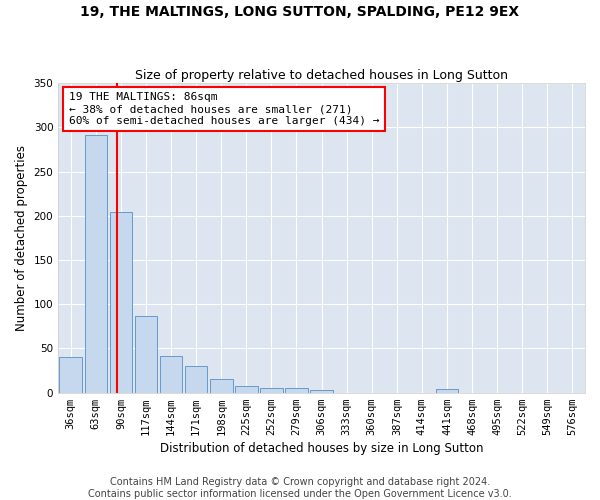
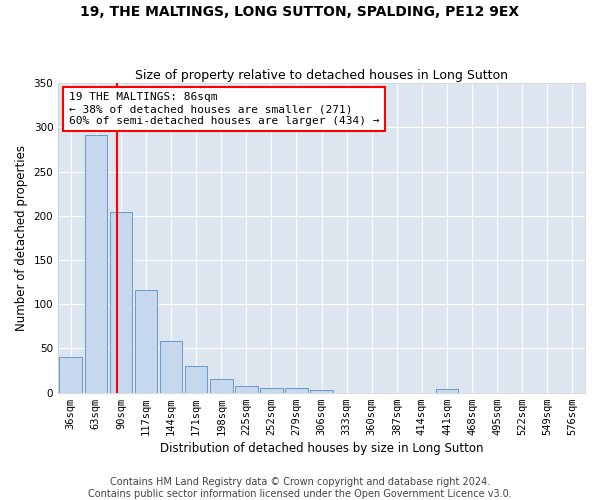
117sqm: 87 -> 116
144sqm: 42 -> 58
